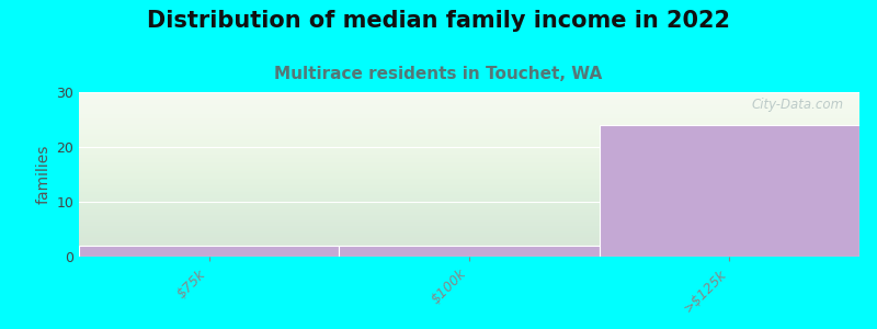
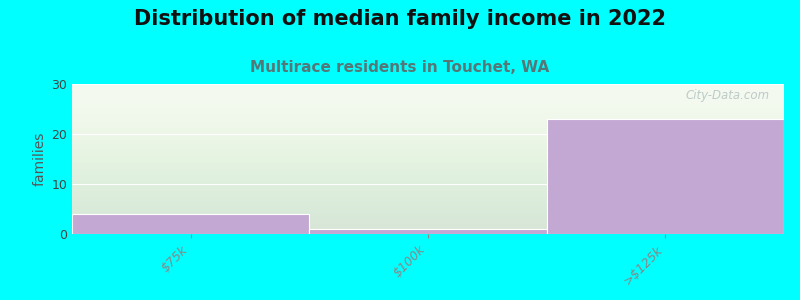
$75k: 2 -> 4
$100k: 2 -> 1
>$125k: 24 -> 23
